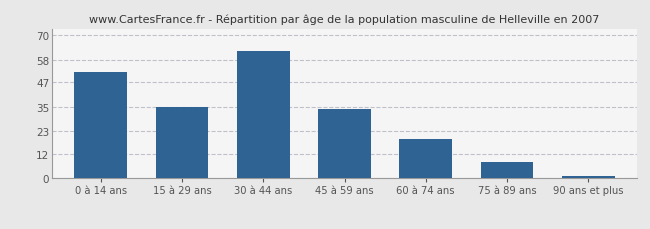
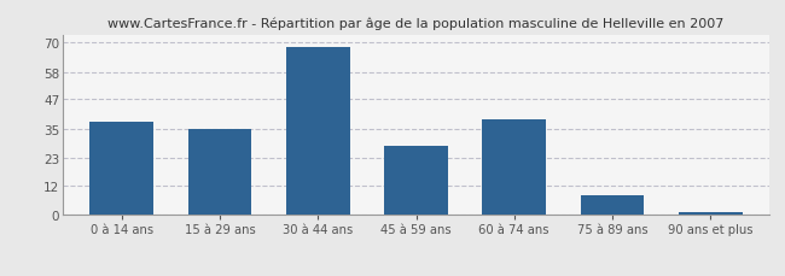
0 à 14 ans: 52 -> 38
30 à 44 ans: 62 -> 68
45 à 59 ans: 34 -> 28
60 à 74 ans: 19 -> 39
